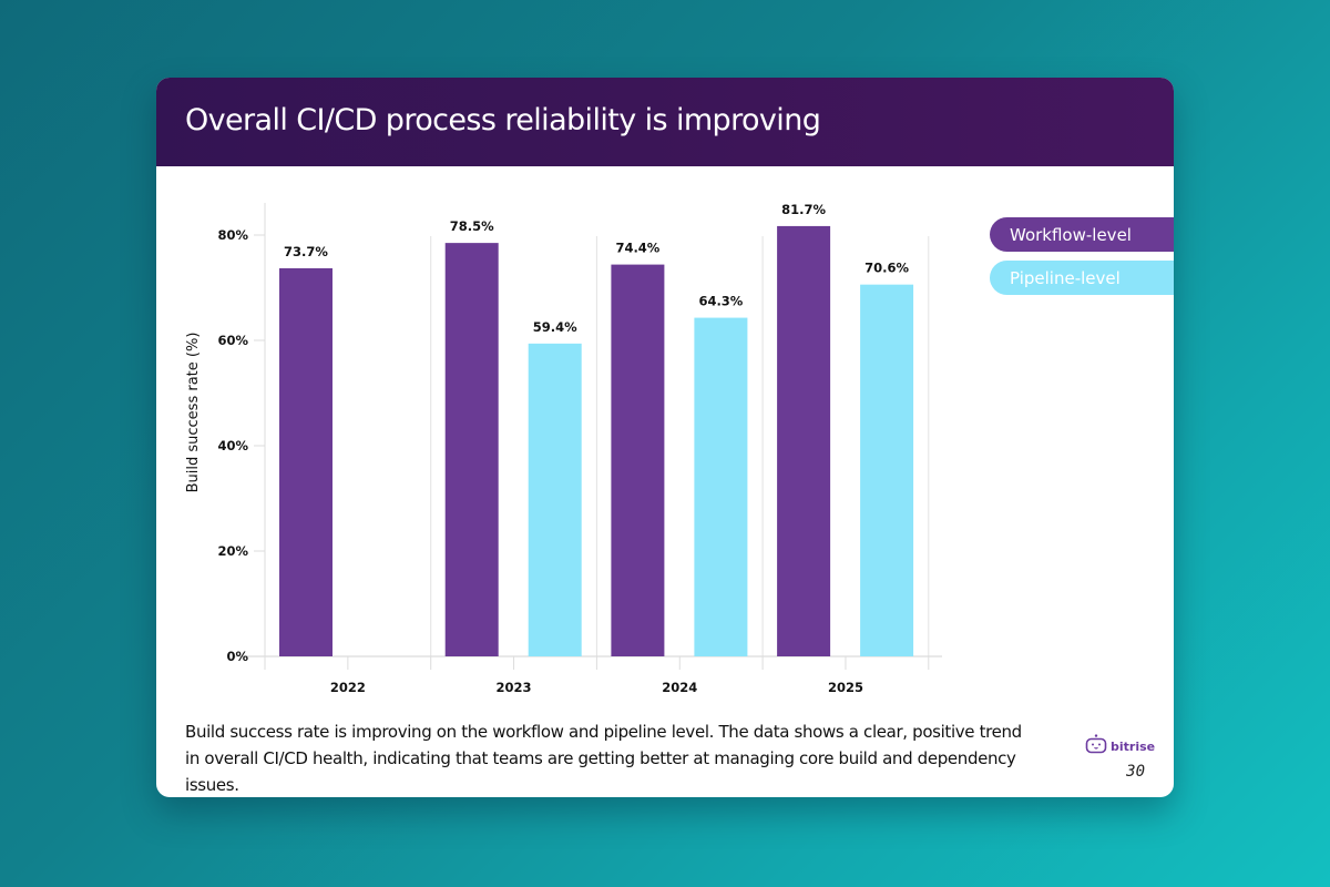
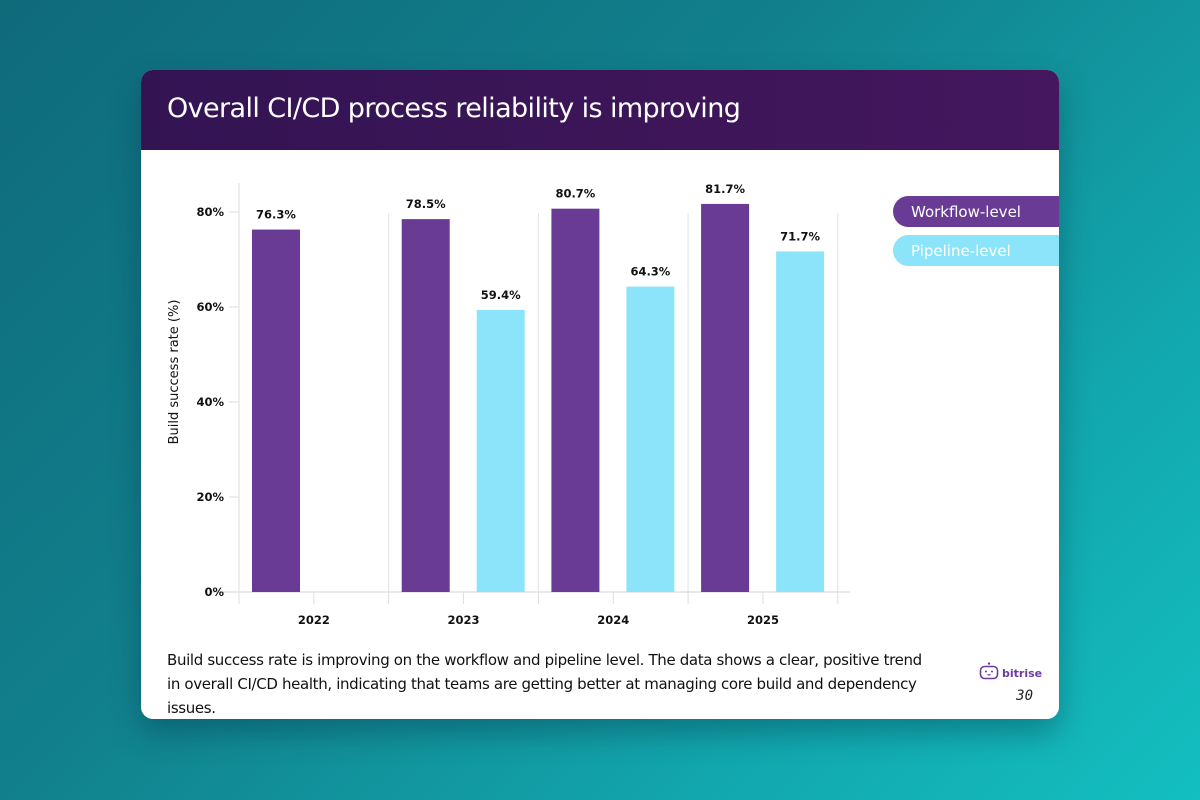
Workflow-level/2022: 73.7% -> 76.3%
Workflow-level/2024: 74.4% -> 80.7%
Pipeline-level/2025: 70.6% -> 71.7%
